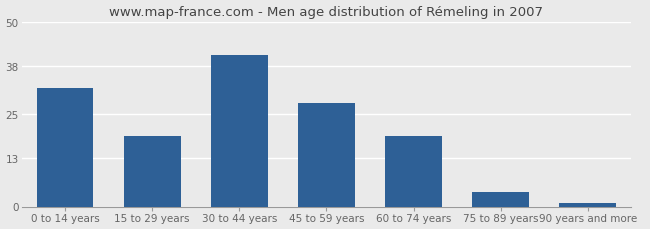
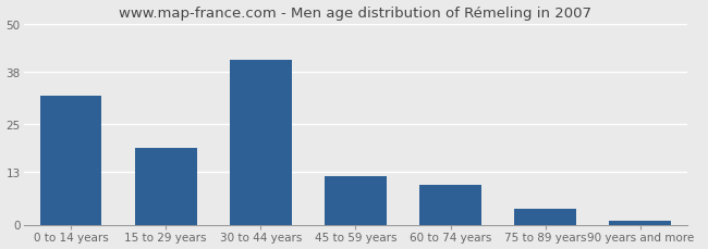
45 to 59 years: 28 -> 12
60 to 74 years: 19 -> 10
